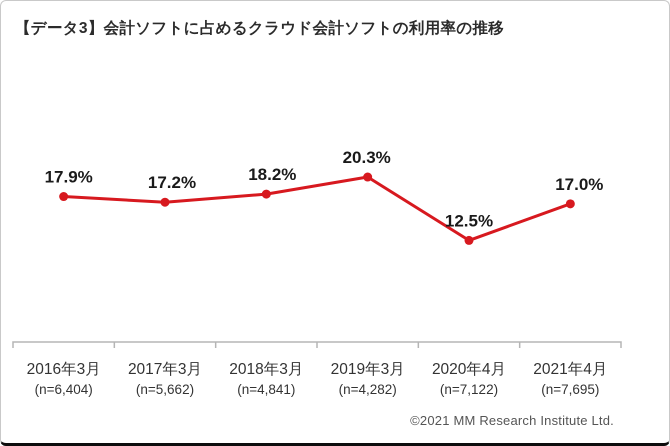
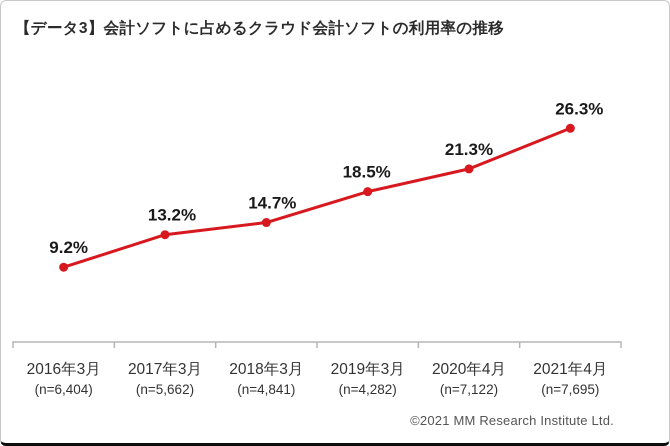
2016年3月: 17.9% -> 9.2%
2017年3月: 17.2% -> 13.2%
2018年3月: 18.2% -> 14.7%
2019年3月: 20.3% -> 18.5%
2020年4月: 12.5% -> 21.3%
2021年4月: 17.0% -> 26.3%
